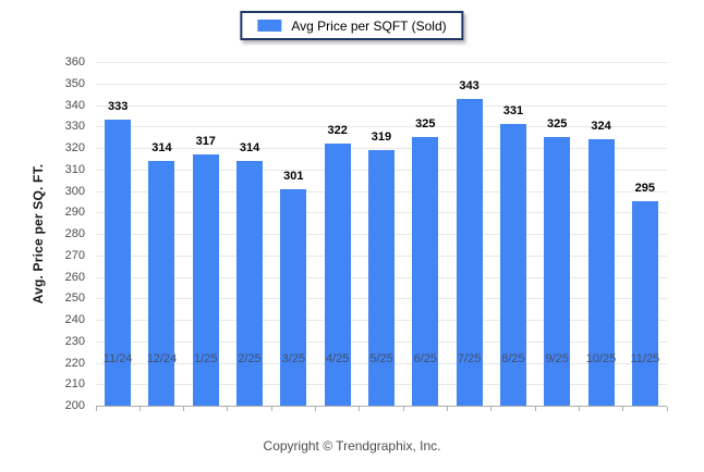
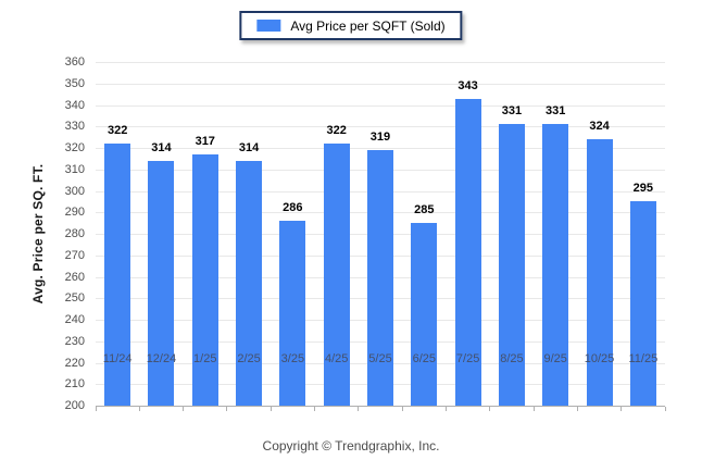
11/24: 333 -> 322
3/25: 301 -> 286
6/25: 325 -> 285
9/25: 325 -> 331
